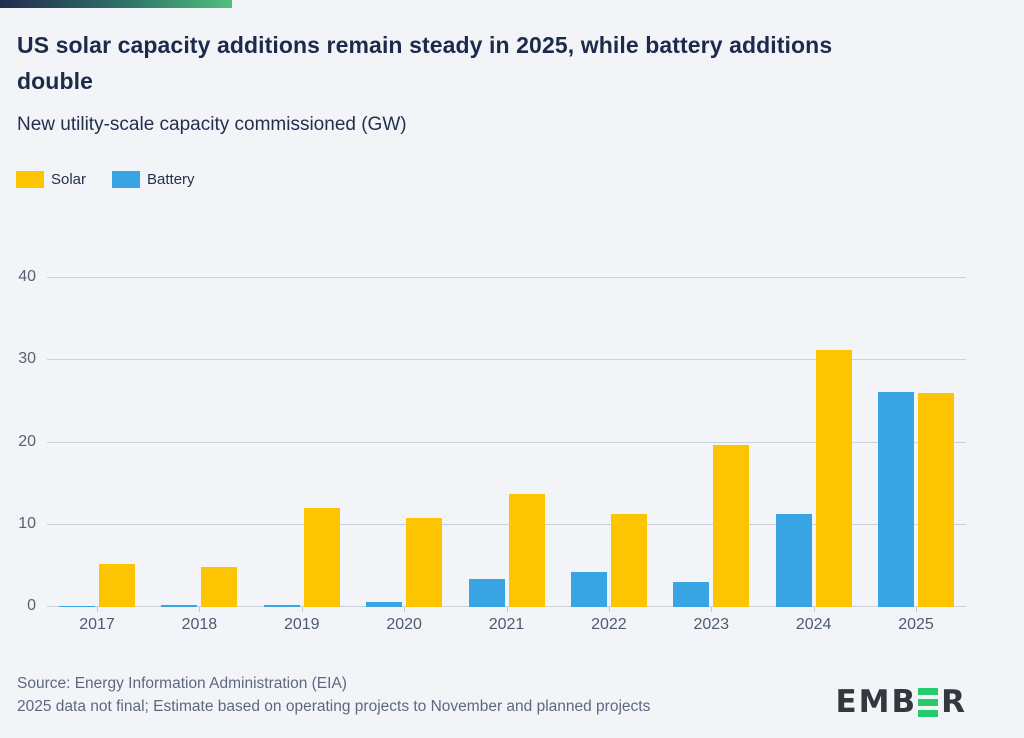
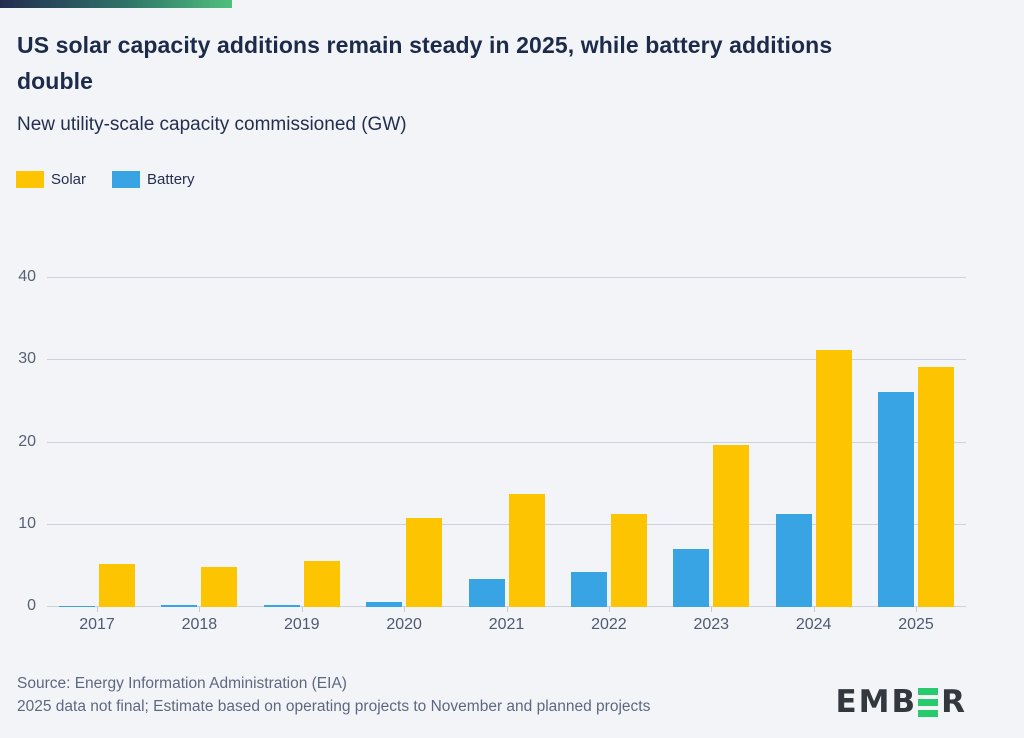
Solar/2019: 12 -> 6
Battery/2023: 3 -> 7
Solar/2025: 26 -> 29
